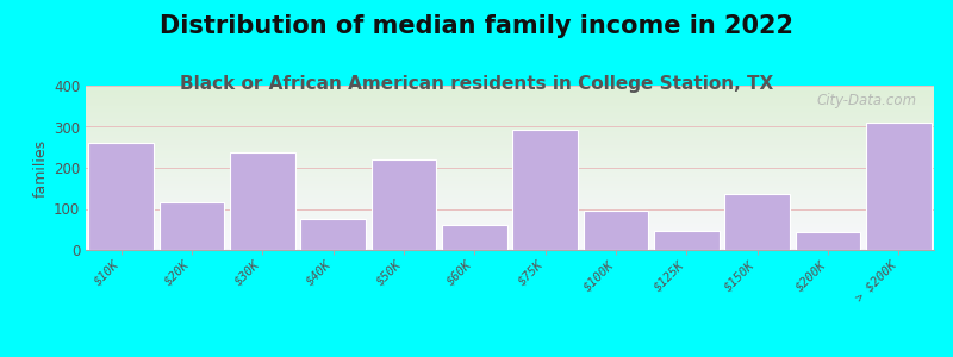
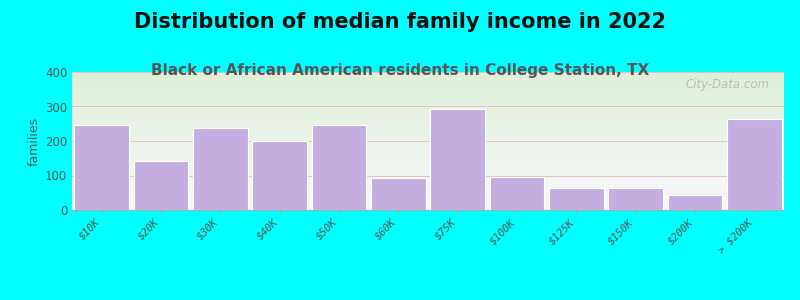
$10K: 260 -> 245
$20K: 115 -> 143
$40K: 75 -> 200
$50K: 220 -> 247
$60K: 60 -> 94
$125K: 45 -> 63
$150K: 135 -> 63
> $200K: 310 -> 265
